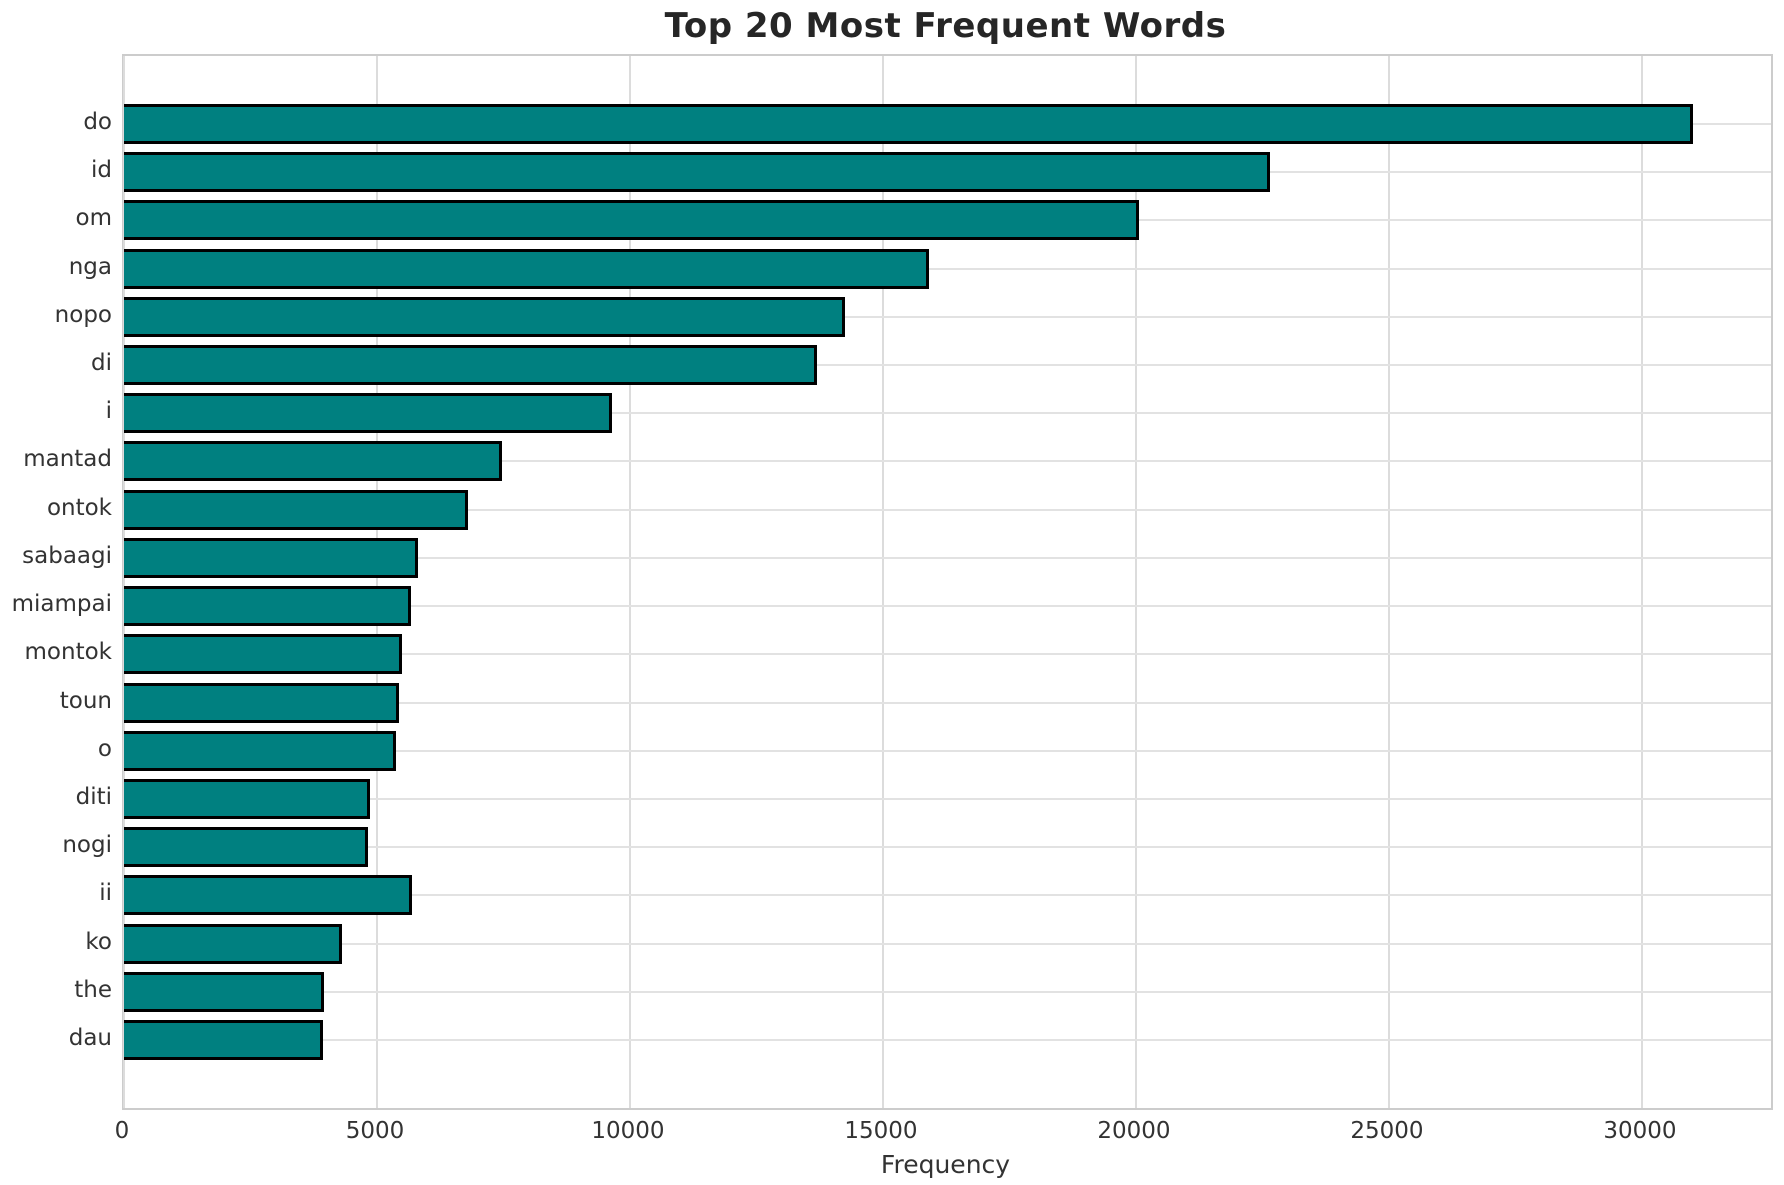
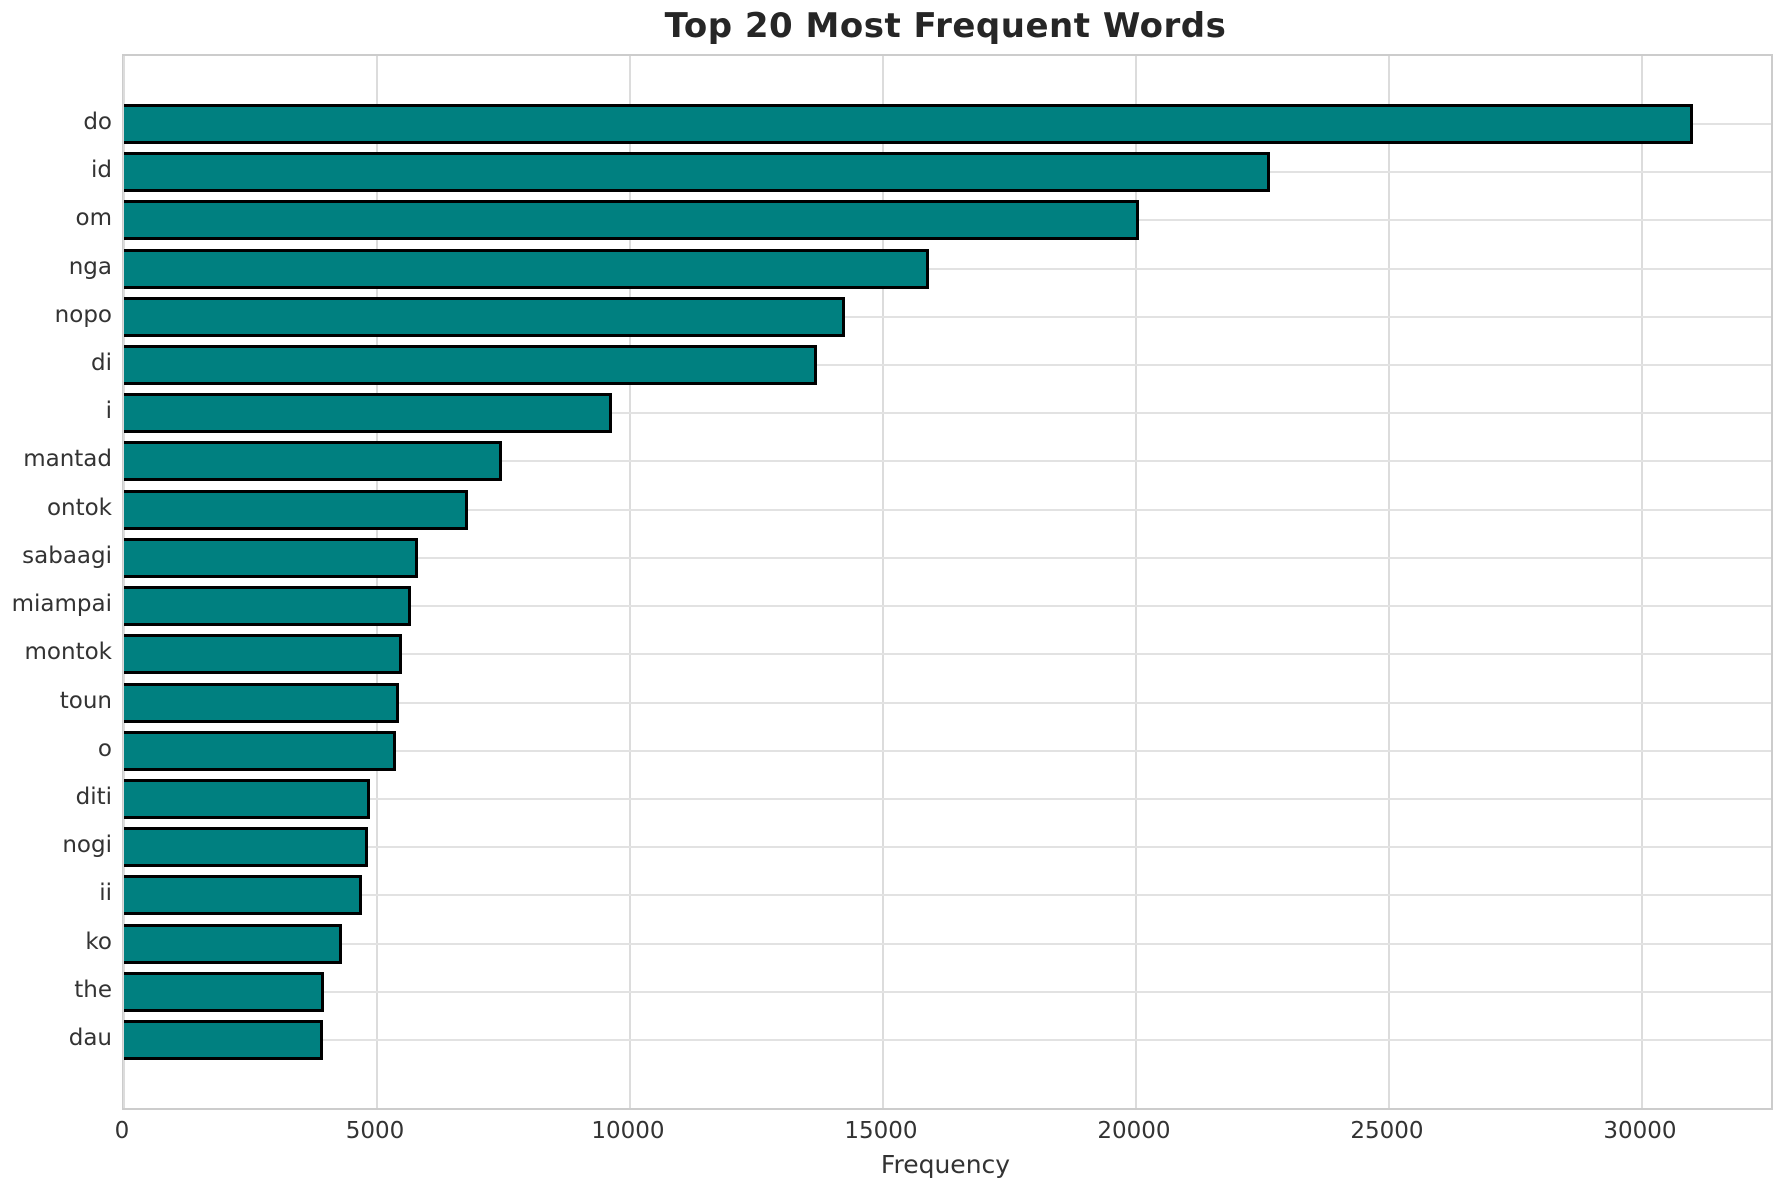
ii: 5700 -> 4700
